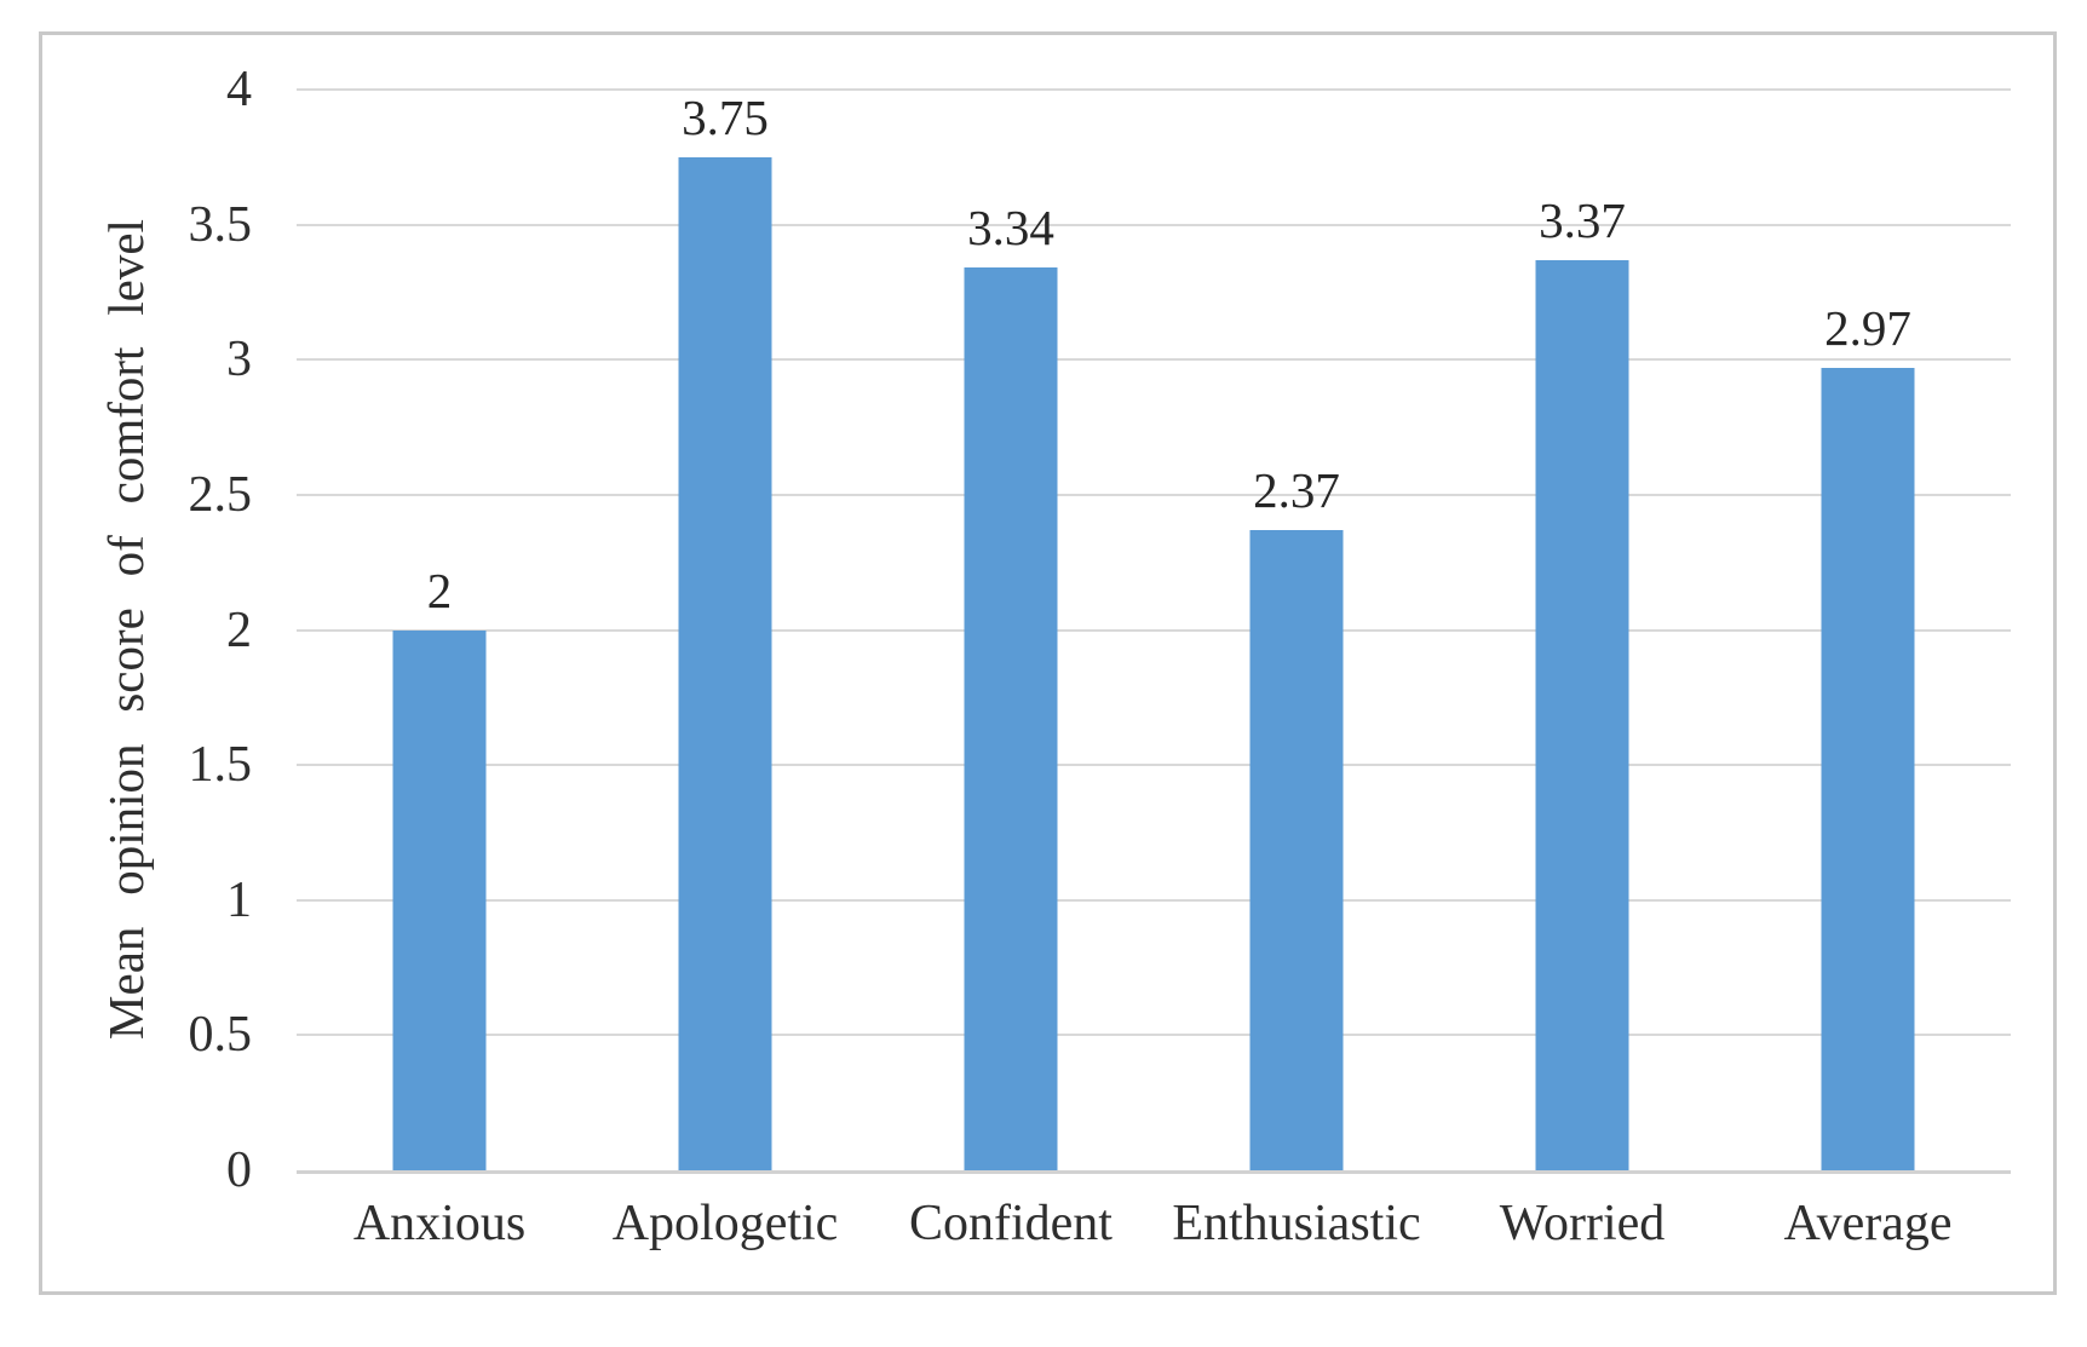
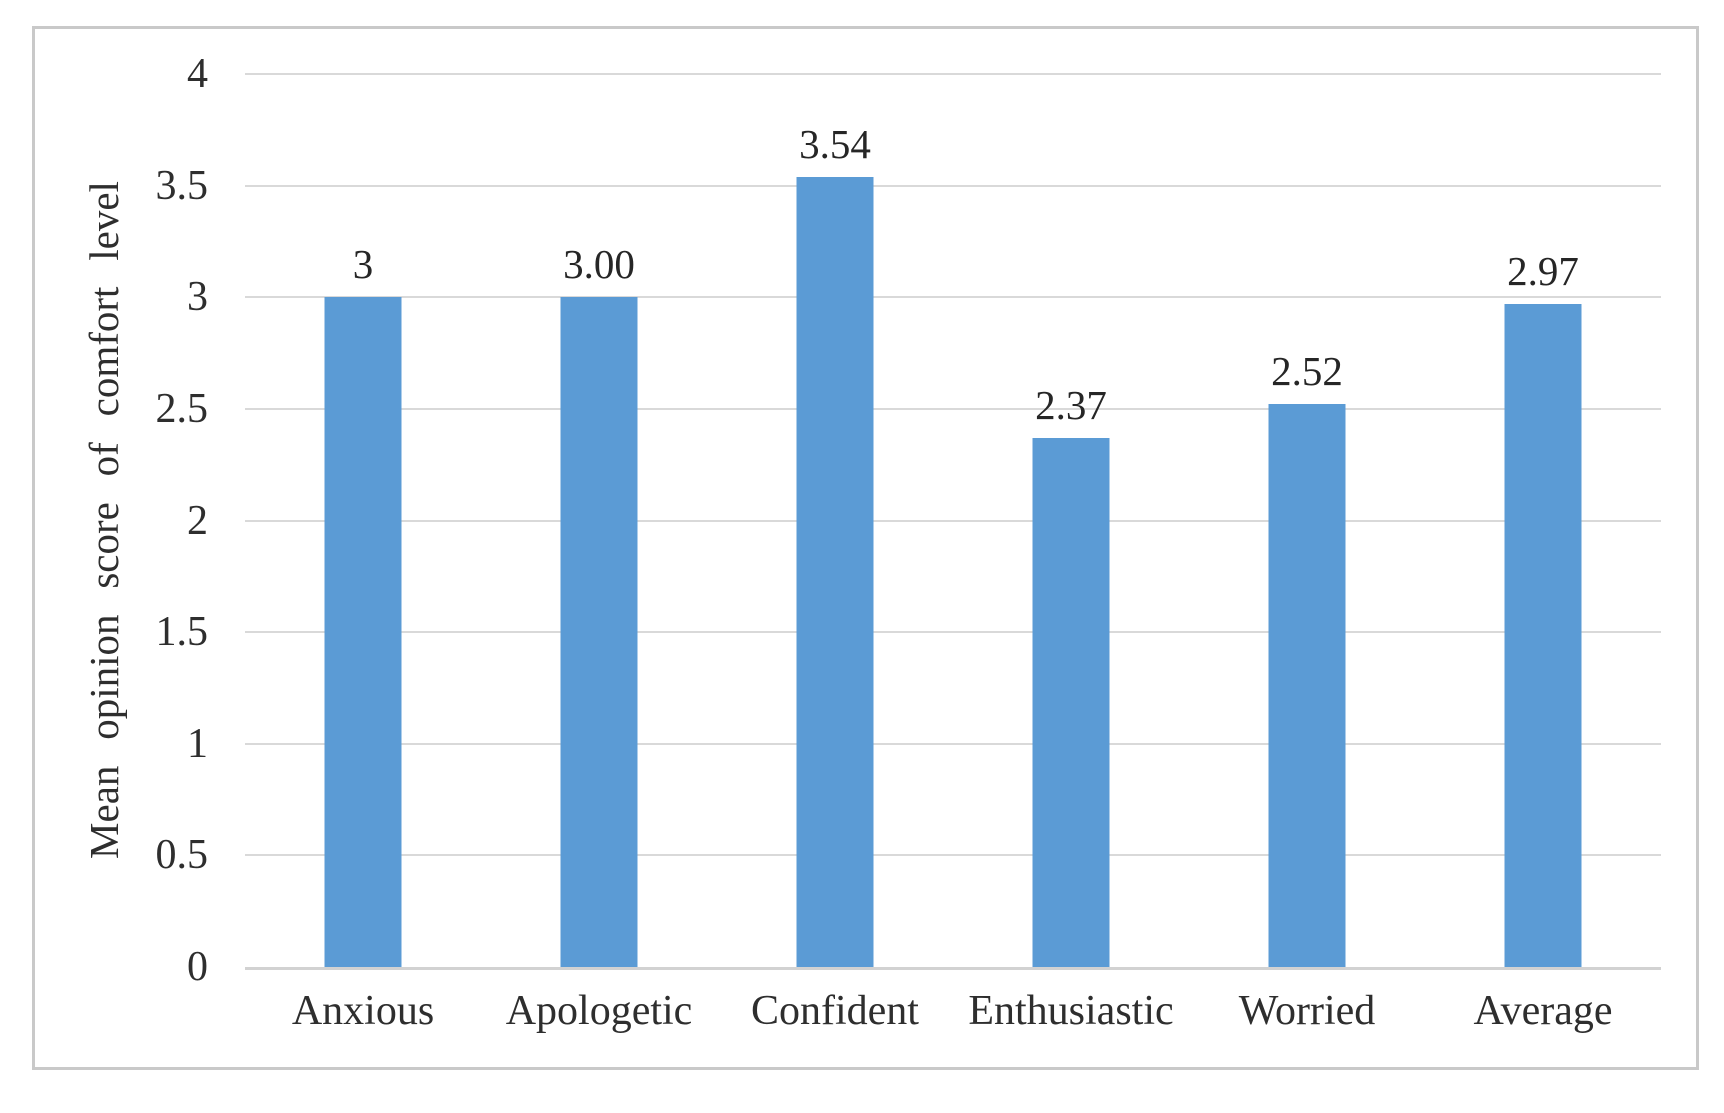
Anxious: 2 -> 3
Apologetic: 3.75 -> 3.00
Confident: 3.34 -> 3.54
Worried: 3.37 -> 2.52
